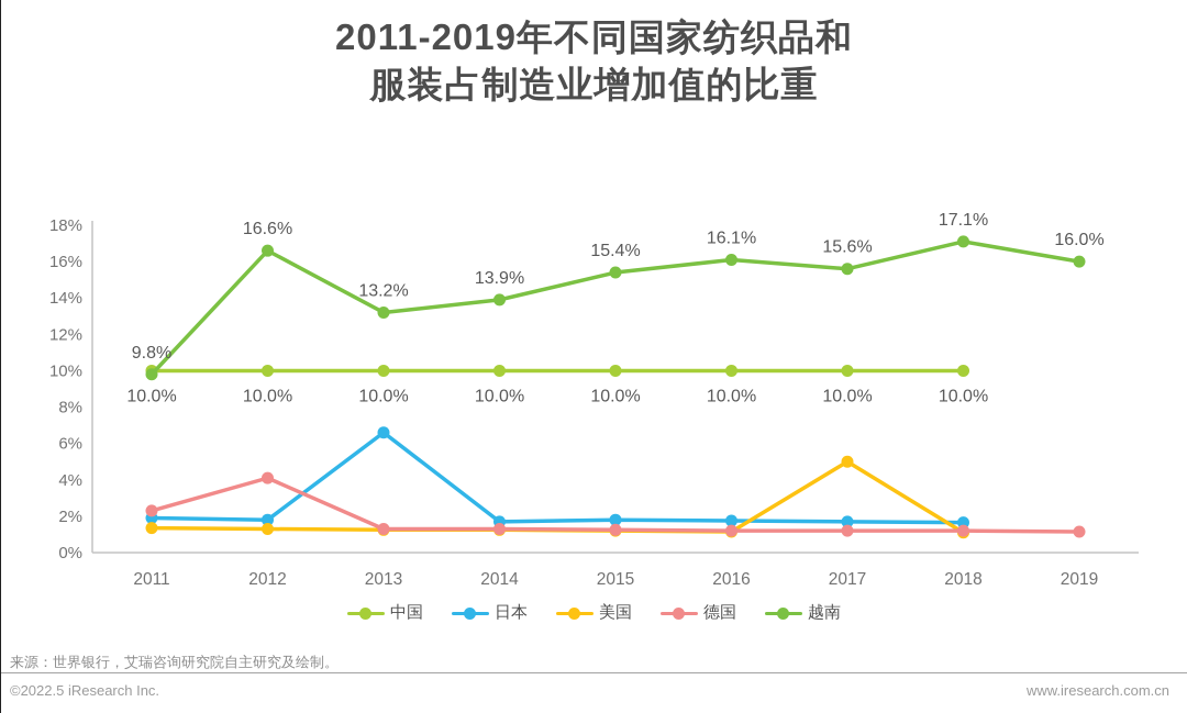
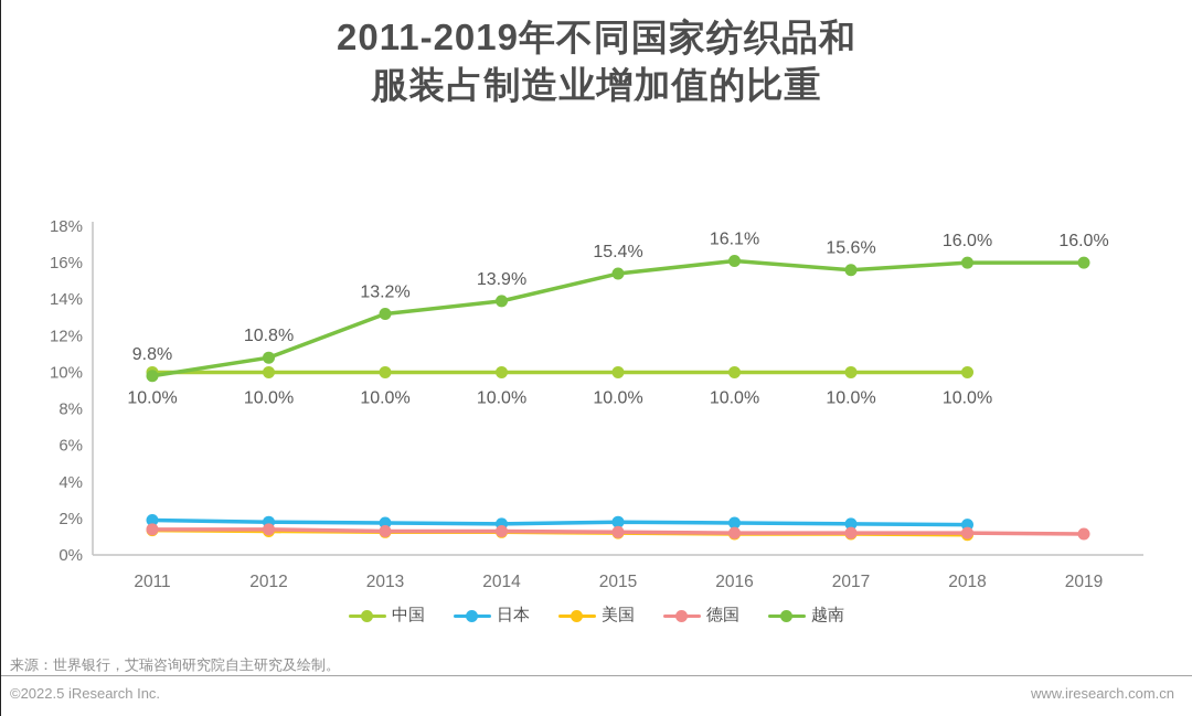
德国/2011: 2.3% -> 1.4%
德国/2012: 4.1% -> 1.4%
越南/2012: 16.6% -> 10.8%
日本/2013: 6.6% -> 1.8%
美国/2017: 5.0% -> 1.1%
越南/2018: 17.1% -> 16.0%
